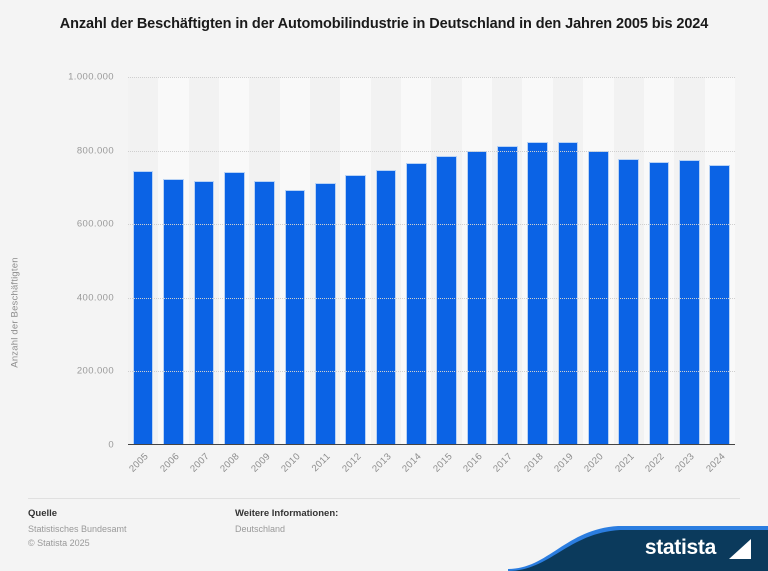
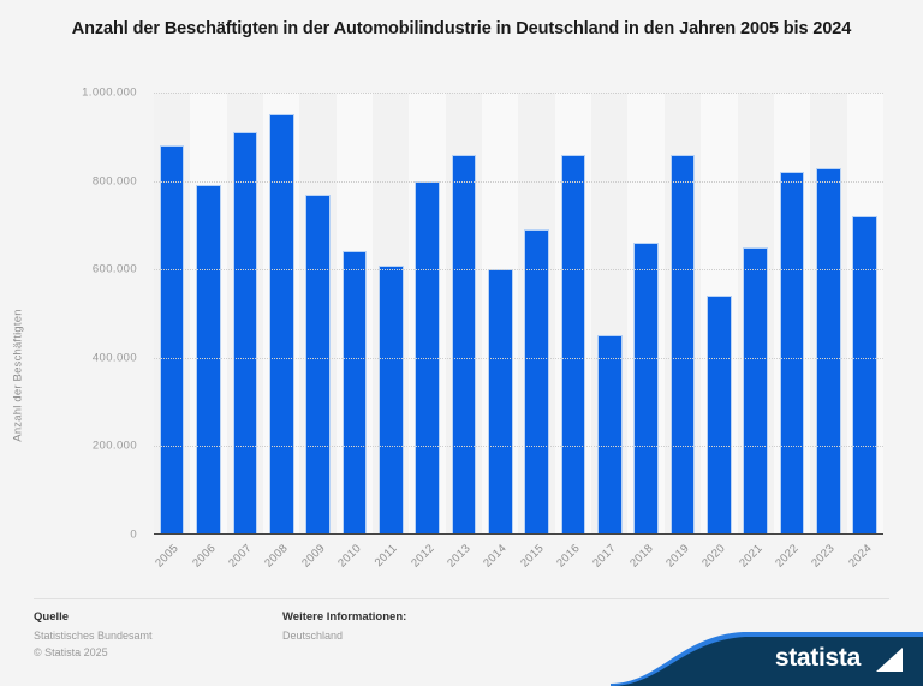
2005: 740000 -> 880000
2006: 720000 -> 790000
2007: 720000 -> 910000
2008: 740000 -> 950000
2009: 720000 -> 770000
2010: 690000 -> 640000
2011: 710000 -> 610000
2012: 730000 -> 800000
2013: 750000 -> 860000
2014: 770000 -> 600000
2015: 780000 -> 690000
2016: 800000 -> 860000
2017: 810000 -> 450000
2018: 820000 -> 660000
2019: 820000 -> 860000
2020: 800000 -> 540000
2021: 780000 -> 650000
2022: 770000 -> 820000
2023: 780000 -> 830000
2024: 760000 -> 720000
